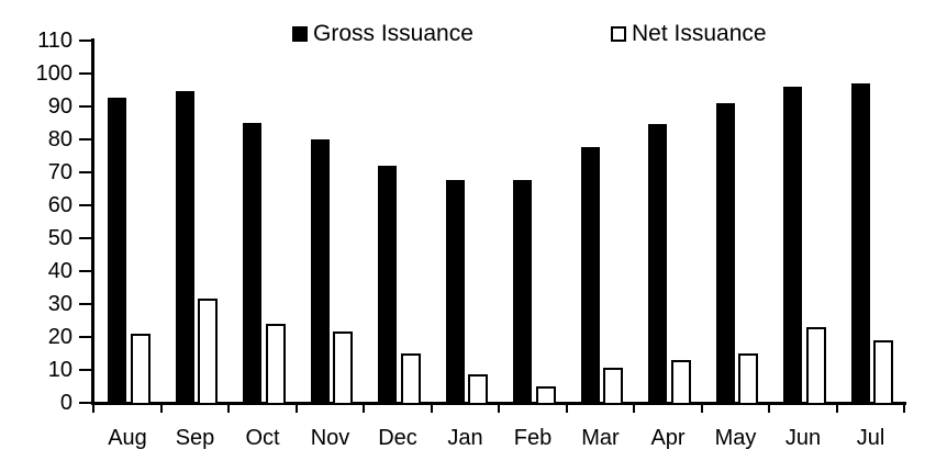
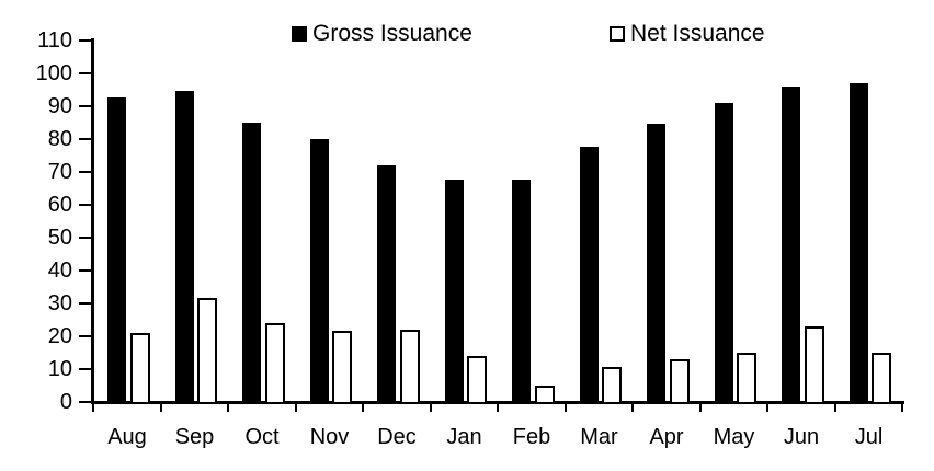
Net Issuance/Dec: 15 -> 22
Net Issuance/Jan: 8 -> 14
Net Issuance/Jul: 19 -> 15
